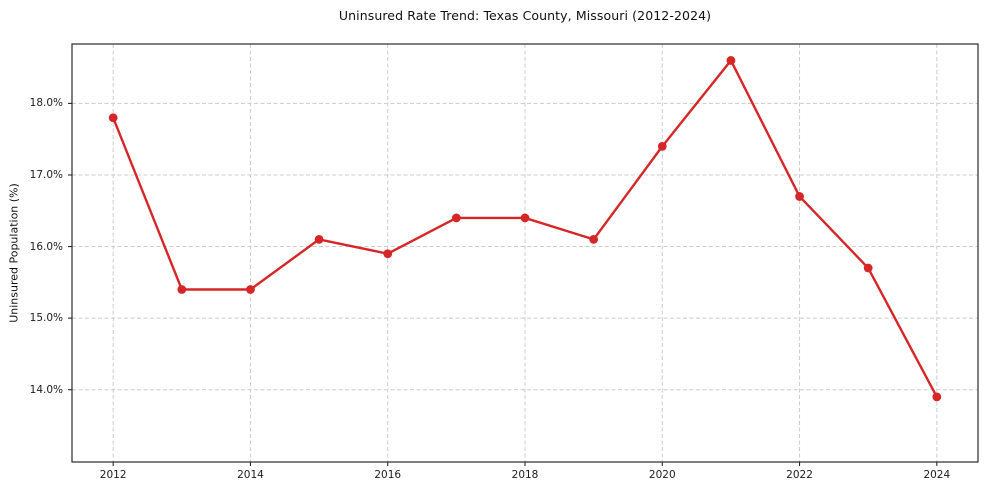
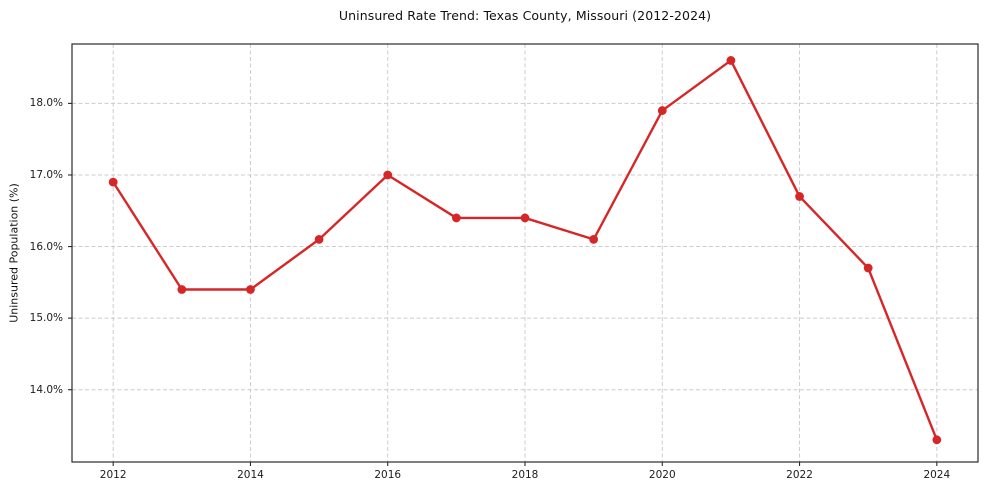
2012: 17.8% -> 16.9%
2016: 15.9% -> 17.0%
2020: 17.4% -> 17.9%
2024: 13.9% -> 13.3%
